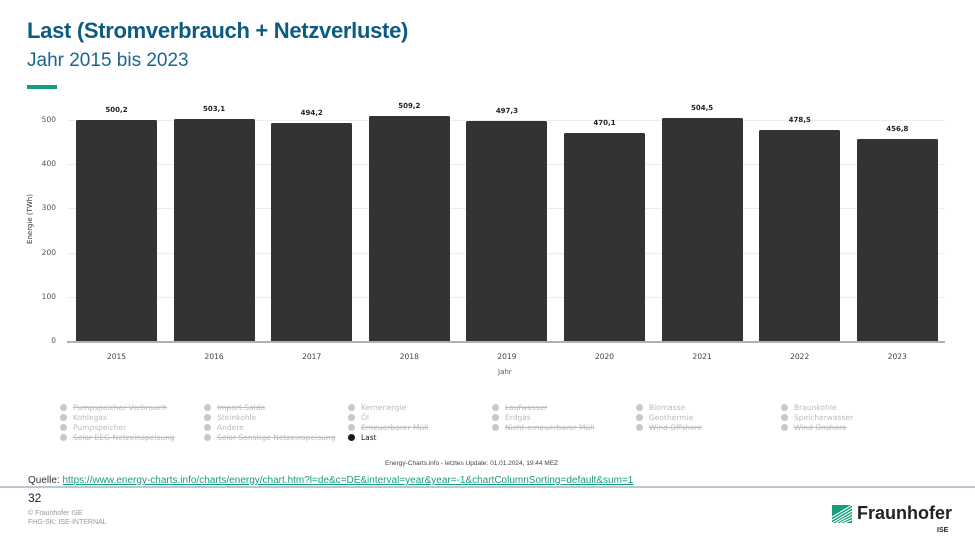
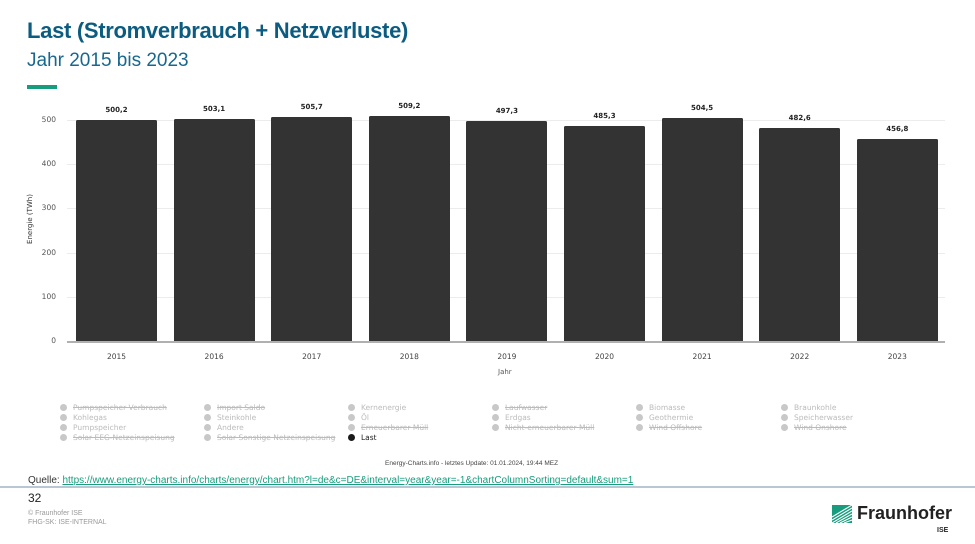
2017: 494,2 -> 505,7
2020: 470,1 -> 485,3
2022: 478,5 -> 482,6
